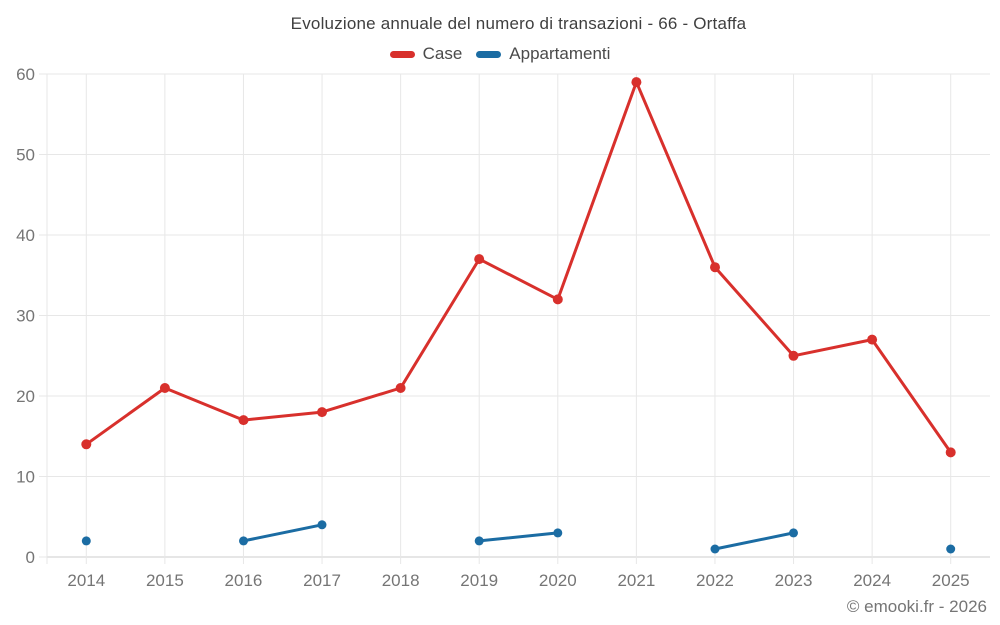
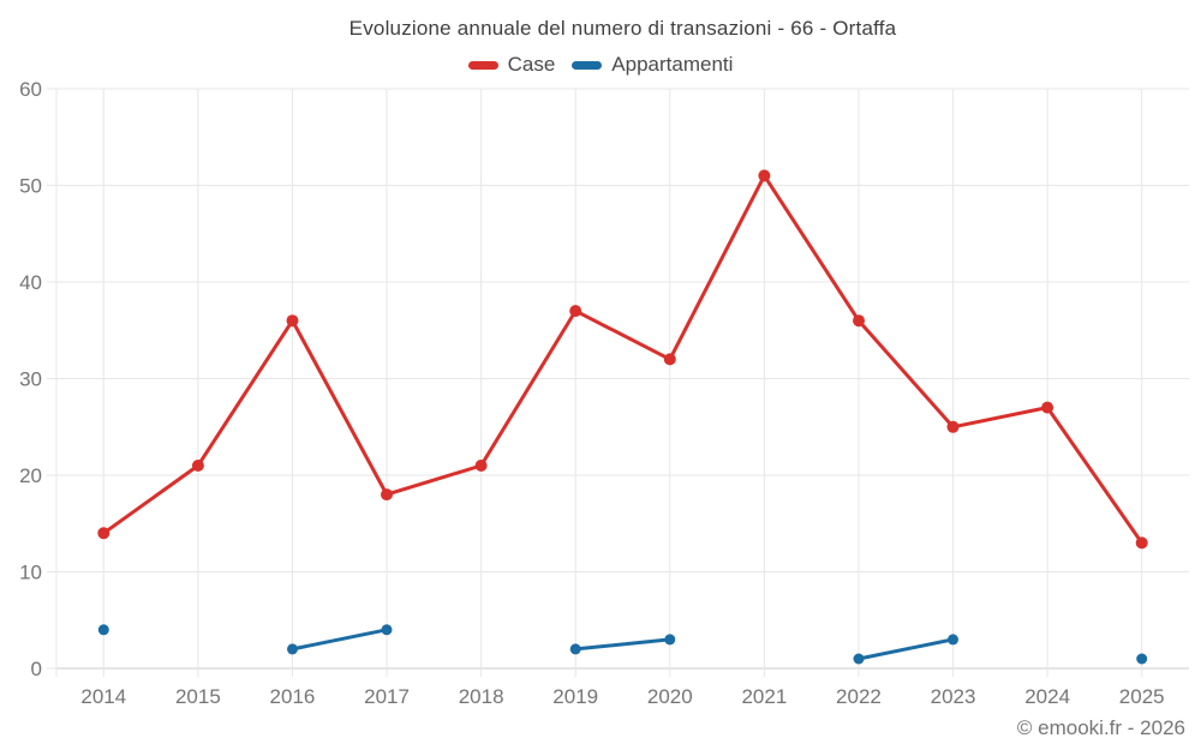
Appartamenti/2014: 2 -> 4
Case/2016: 17 -> 36
Case/2021: 59 -> 51
